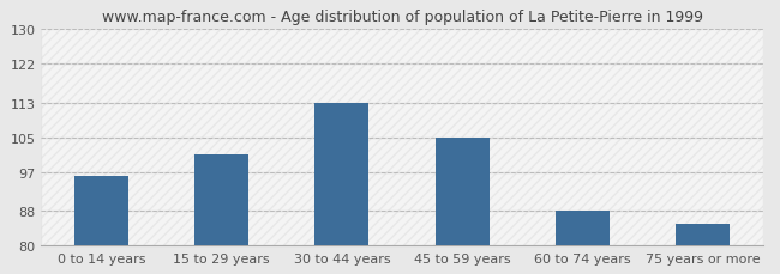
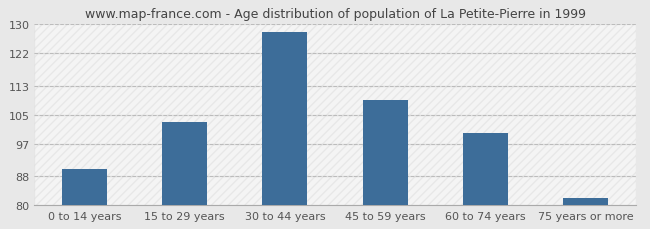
0 to 14 years: 96 -> 90
15 to 29 years: 101 -> 103
30 to 44 years: 113 -> 128
45 to 59 years: 105 -> 109
60 to 74 years: 88 -> 100
75 years or more: 85 -> 82
